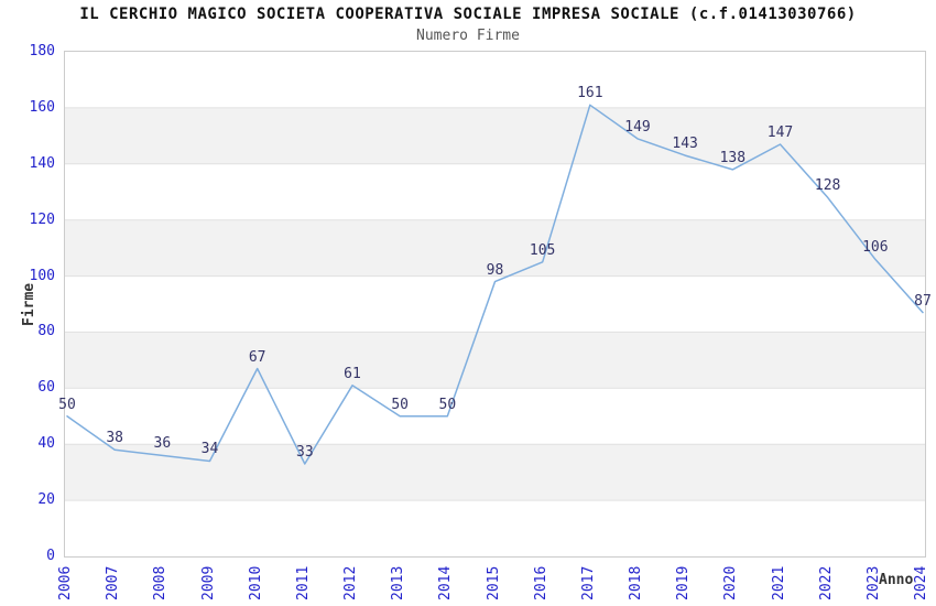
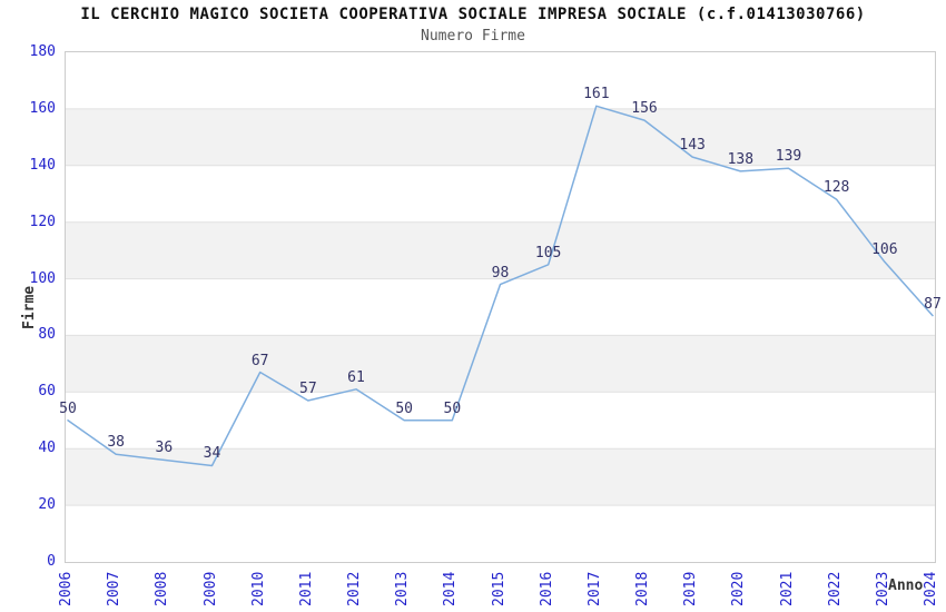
2011: 33 -> 57
2018: 149 -> 156
2021: 147 -> 139
